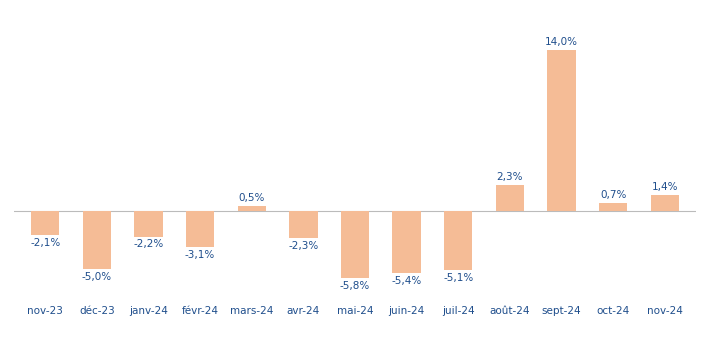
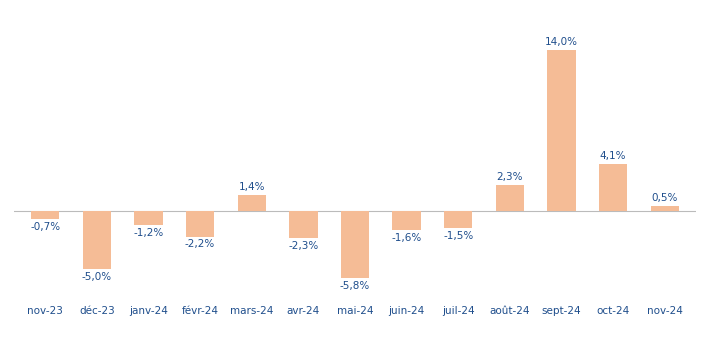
nov-23: -2,1% -> -0,7%
janv-24: -2,2% -> -1,2%
févr-24: -3,1% -> -2,2%
mars-24: 0,5% -> 1,4%
juin-24: -5,4% -> -1,6%
juil-24: -5,1% -> -1,5%
oct-24: 0,7% -> 4,1%
nov-24: 1,4% -> 0,5%
